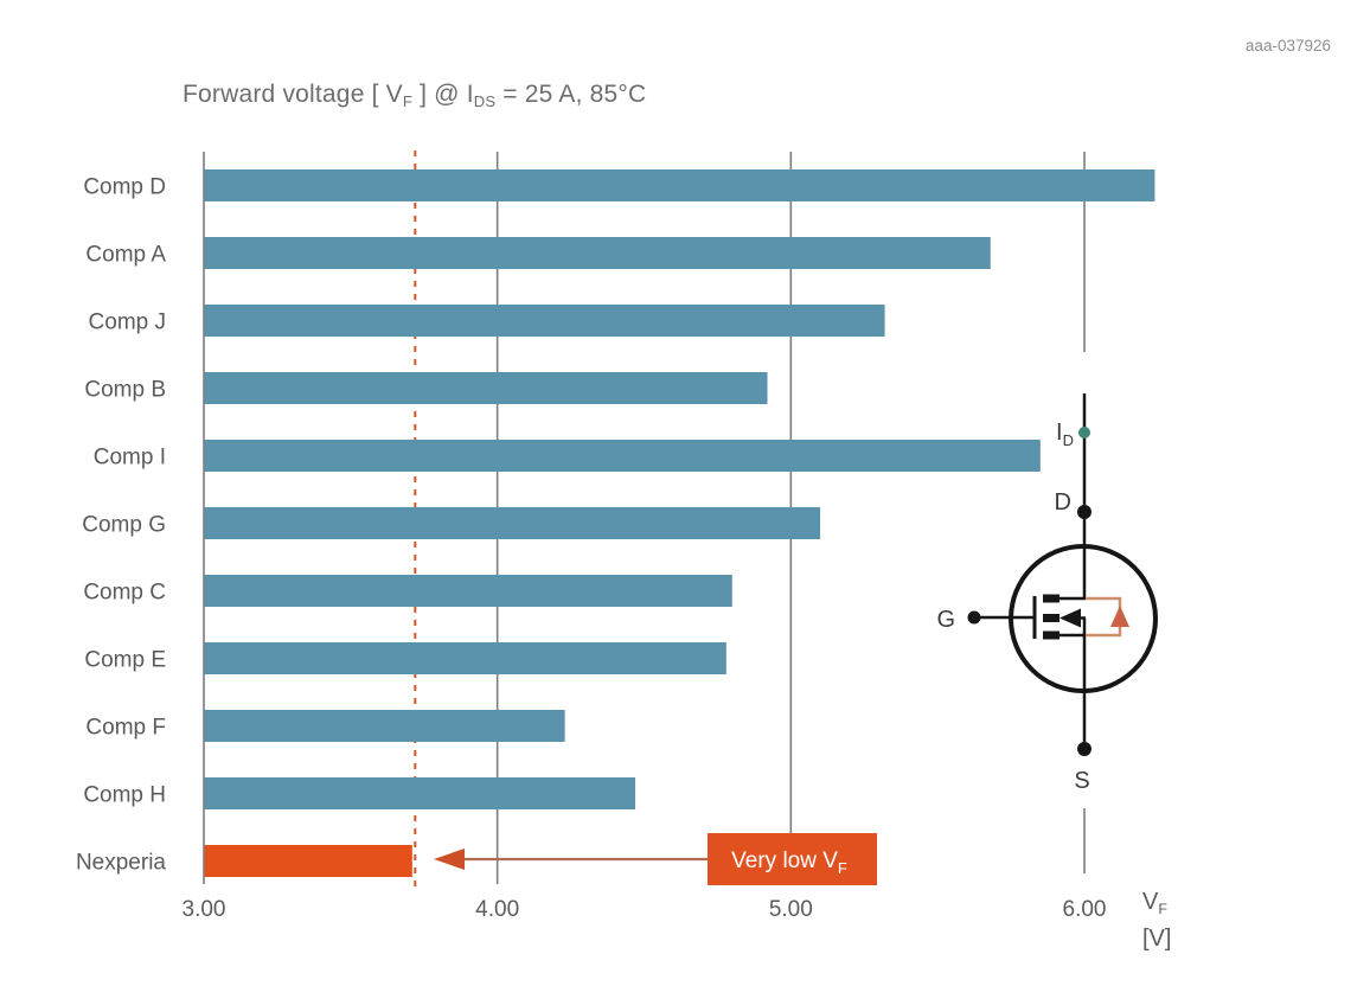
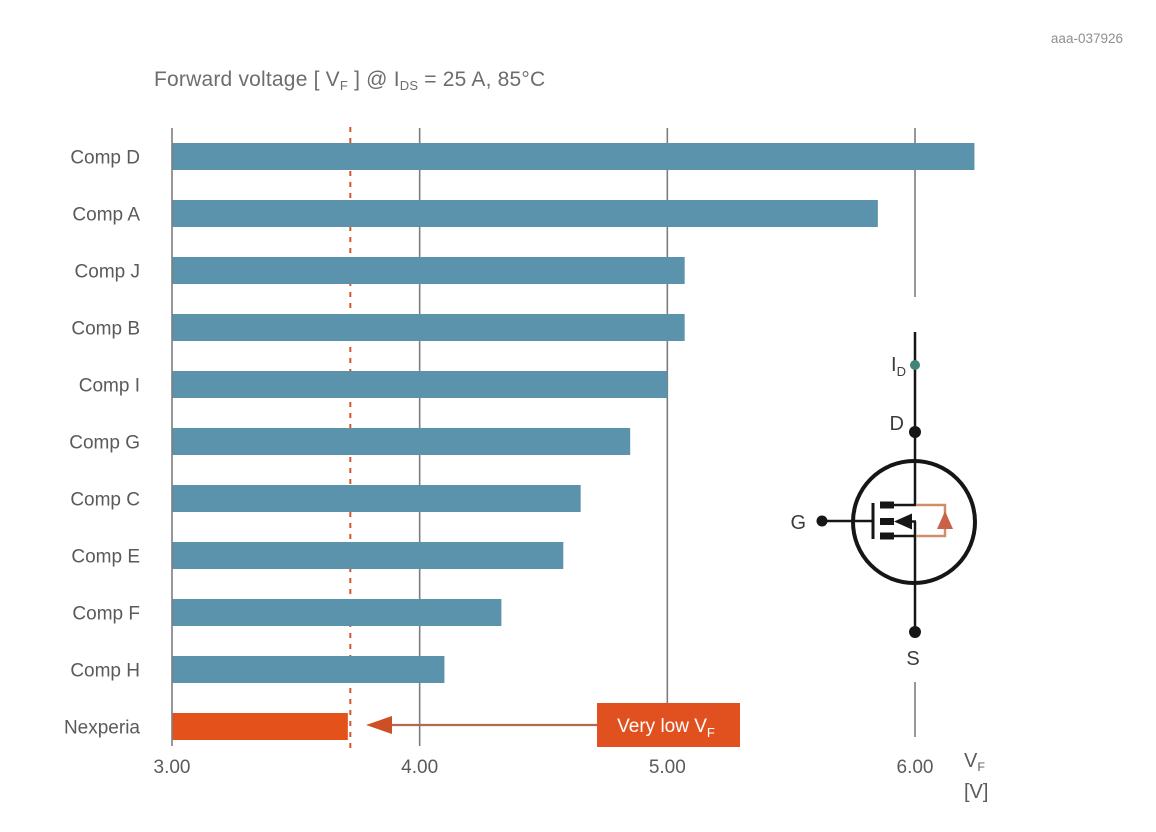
Comp A: 5.68 -> 5.85
Comp J: 5.32 -> 5.07
Comp B: 4.92 -> 5.07
Comp I: 5.85 -> 5.00
Comp G: 5.10 -> 4.85
Comp C: 4.80 -> 4.65
Comp E: 4.78 -> 4.58
Comp F: 4.23 -> 4.33
Comp H: 4.47 -> 4.10
